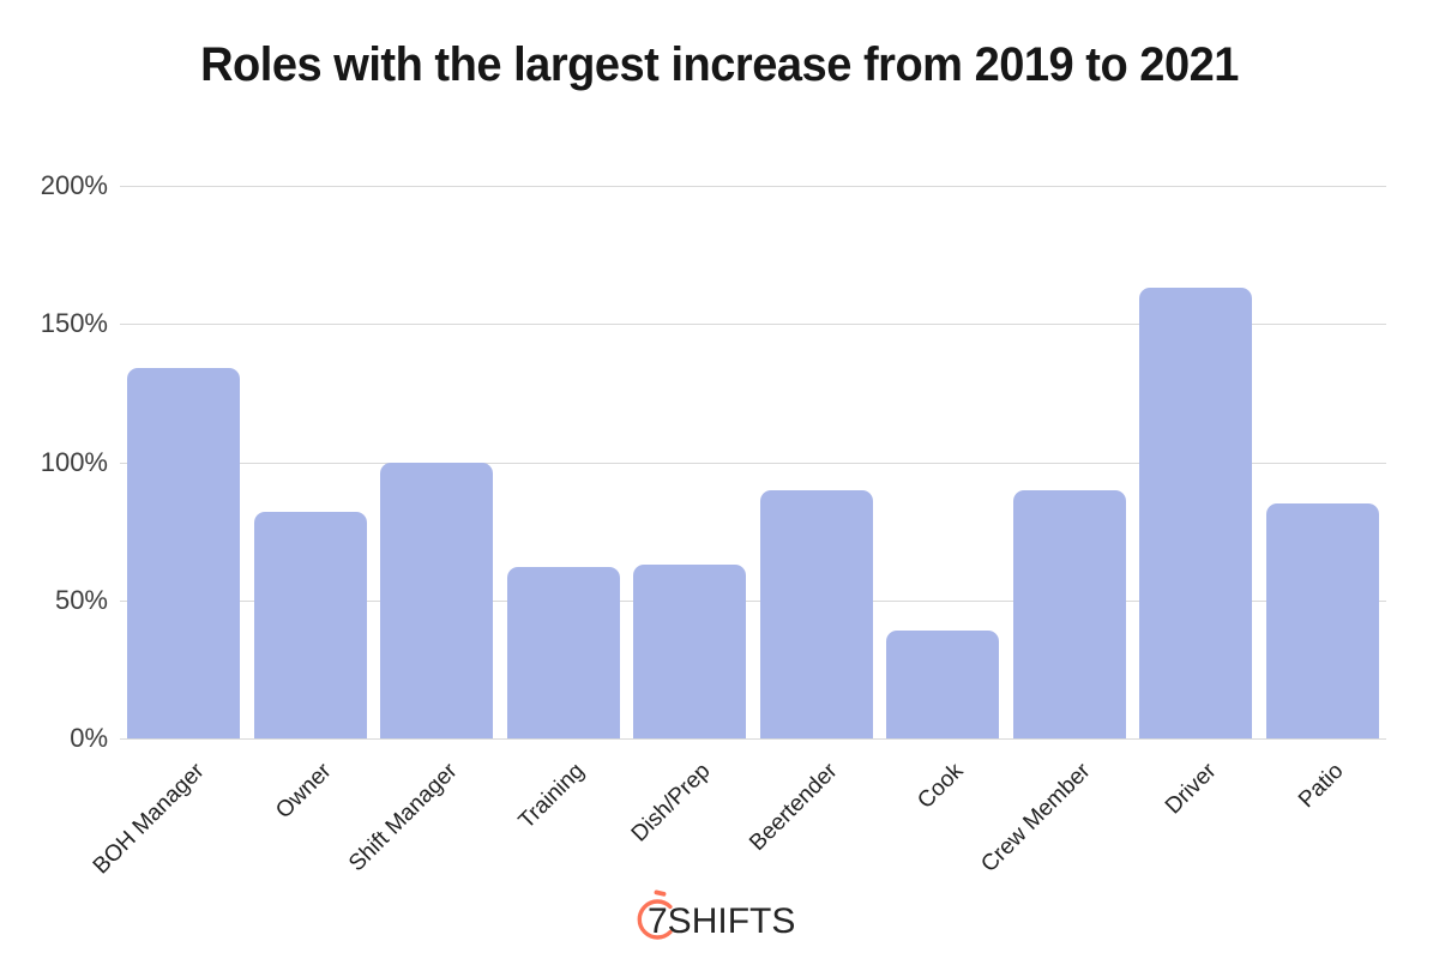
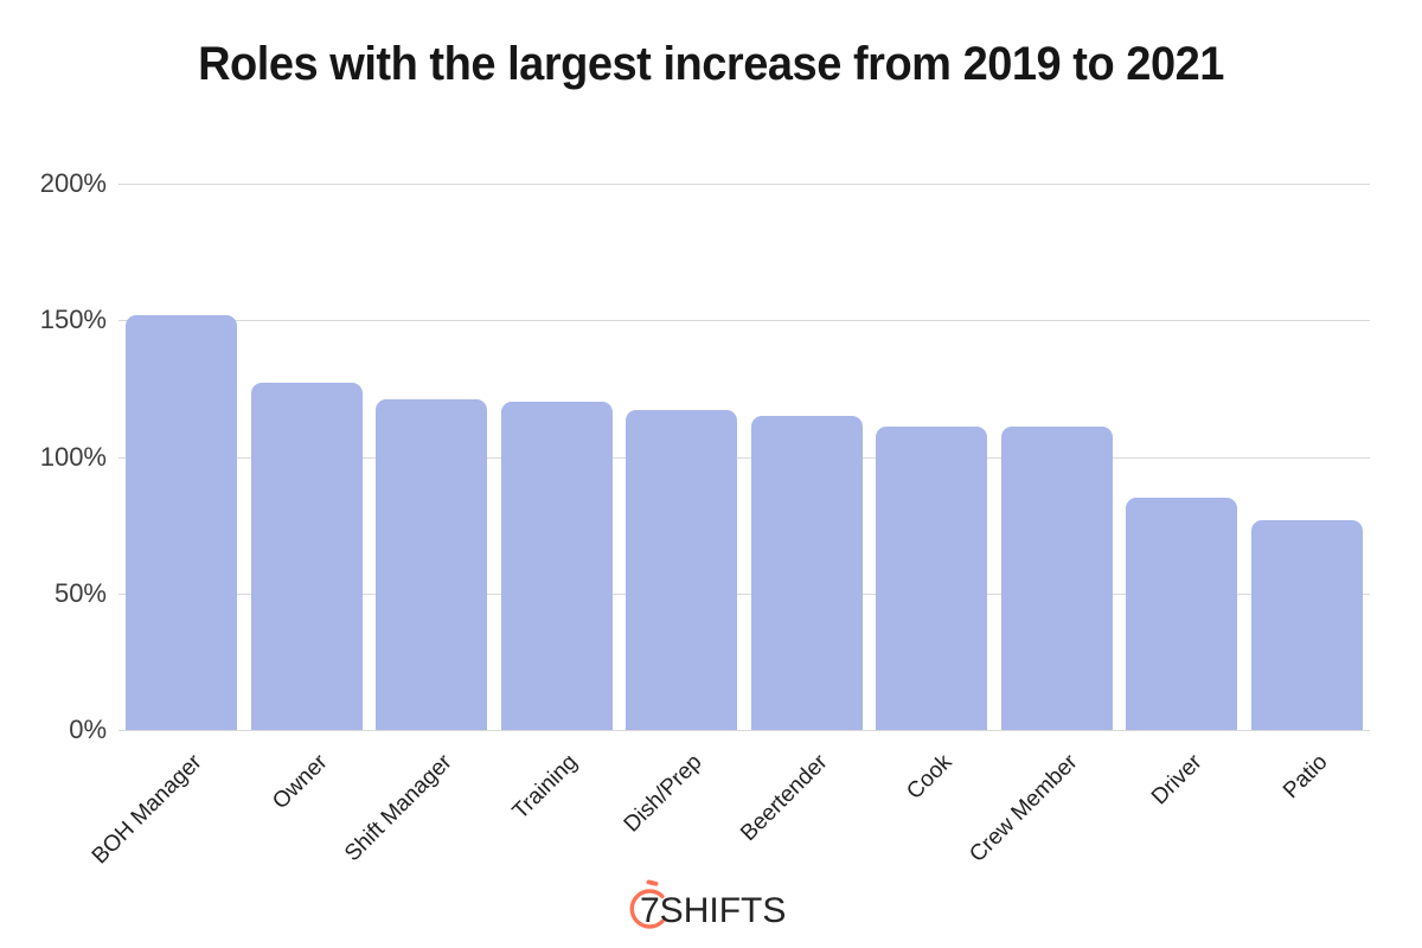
BOH Manager: 134% -> 152%
Owner: 82% -> 127%
Shift Manager: 100% -> 121%
Training: 62% -> 120%
Dish/Prep: 63% -> 117%
Beertender: 90% -> 115%
Cook: 39% -> 111%
Crew Member: 90% -> 111%
Driver: 163% -> 85%
Patio: 85% -> 77%
